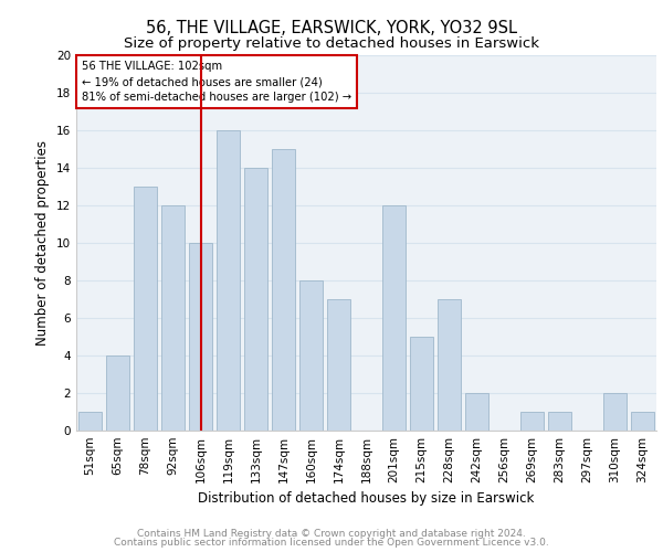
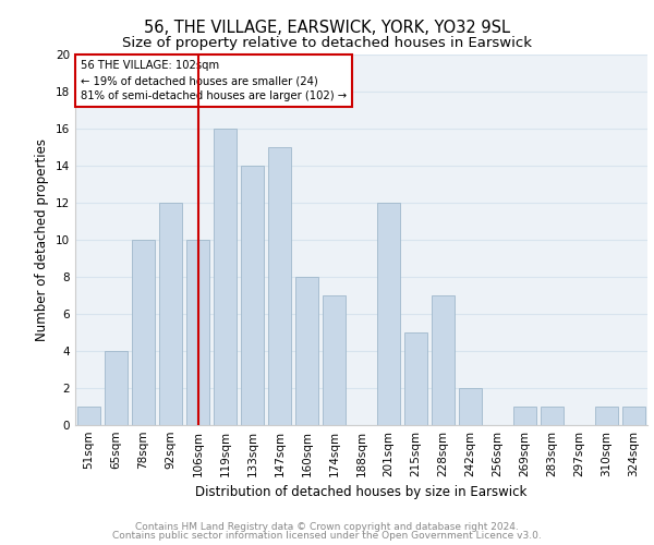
78sqm: 13 -> 10
310sqm: 2 -> 1
